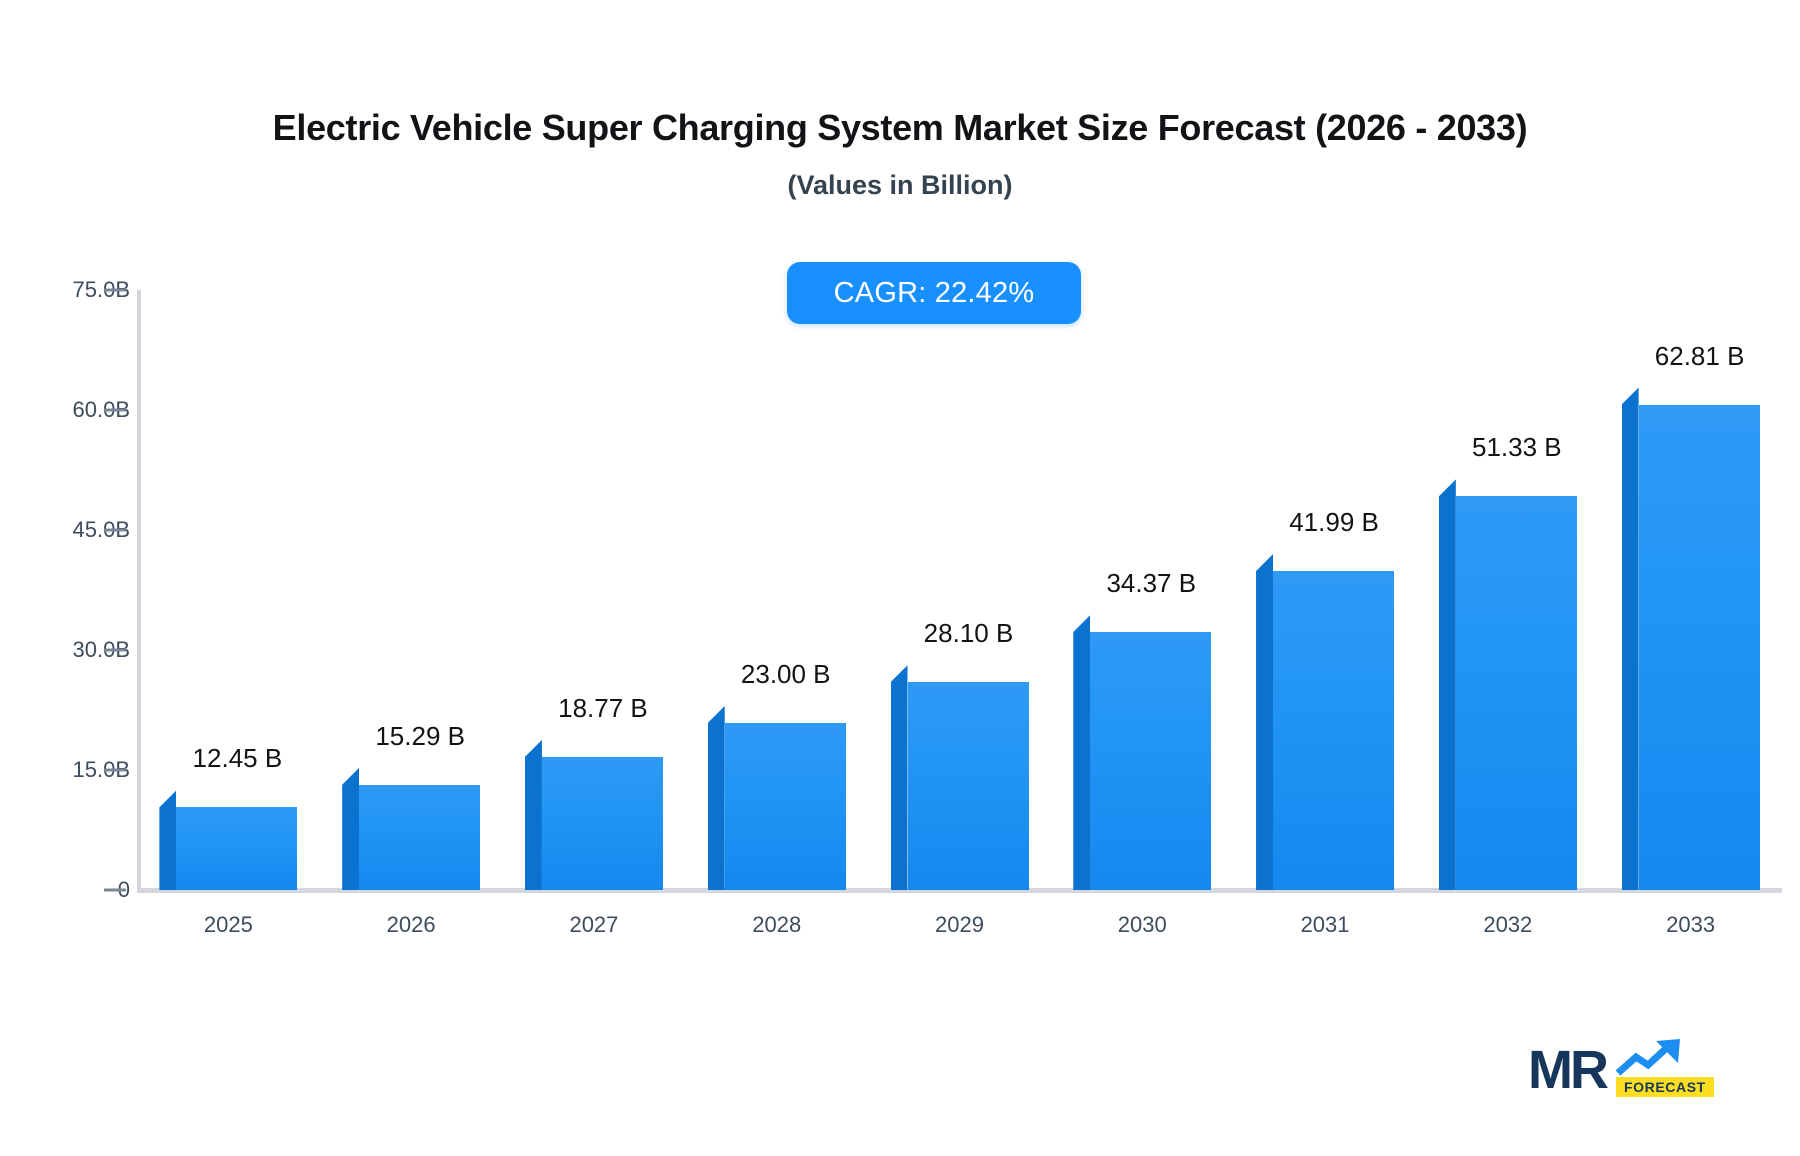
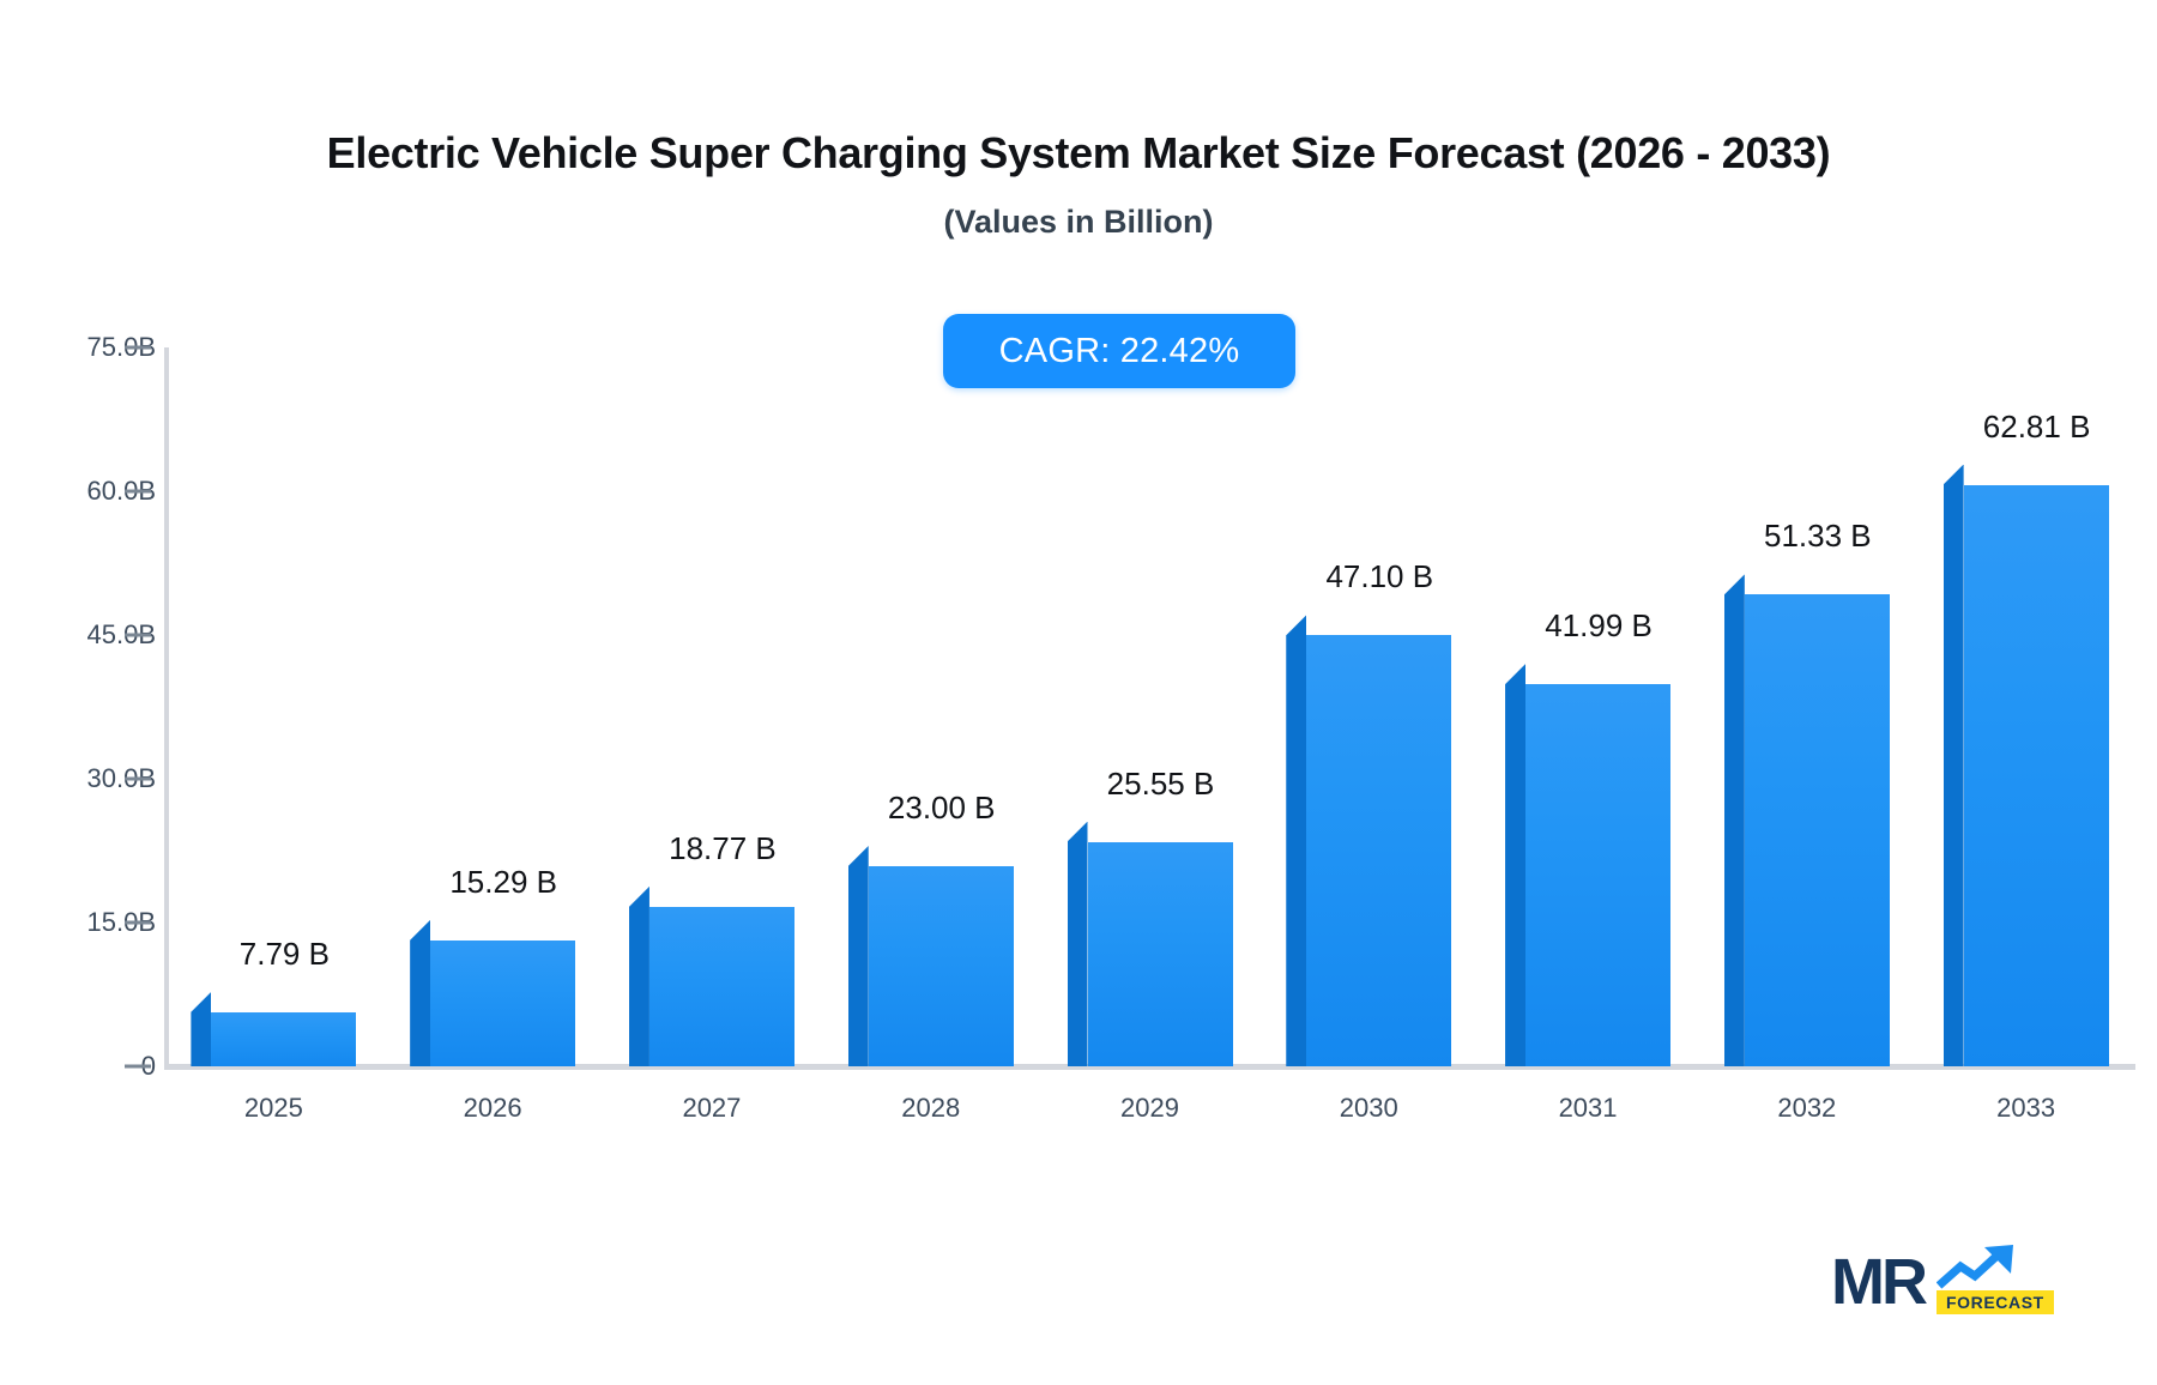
2025: 12.45 -> 7.79
2029: 28.10 -> 25.55
2030: 34.37 -> 47.10
